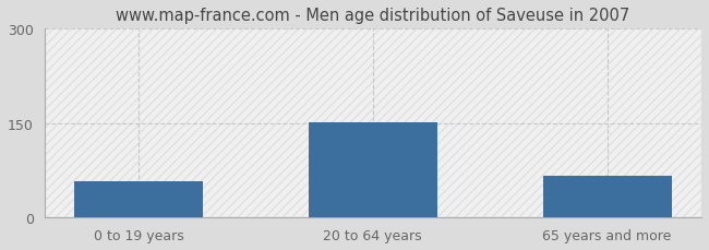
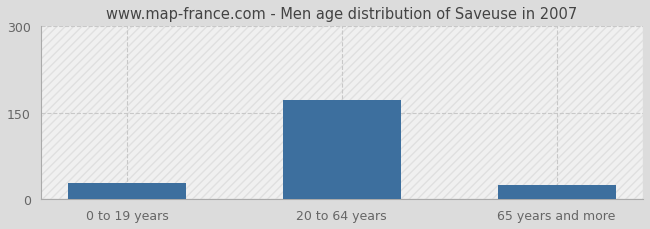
0 to 19 years: 58 -> 28
20 to 64 years: 152 -> 173
65 years and more: 66 -> 25
